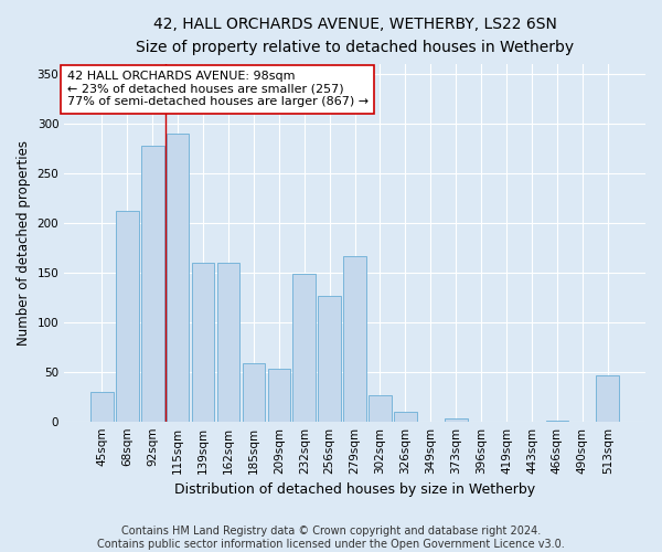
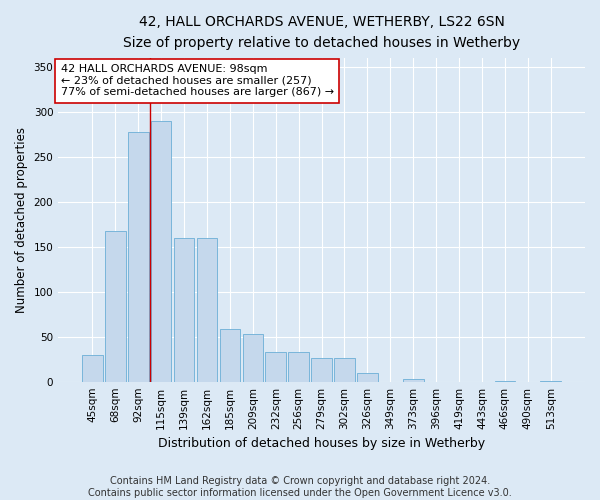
68sqm: 212 -> 167
232sqm: 148 -> 33
256sqm: 126 -> 33
279sqm: 166 -> 26
513sqm: 46 -> 1
